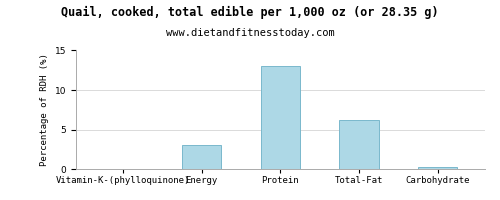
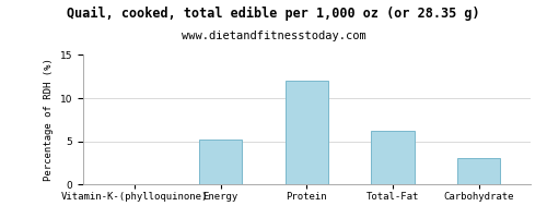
Energy: 3.0 -> 5.2
Protein: 13.0 -> 12.0
Carbohydrate: 0.2 -> 3.0
